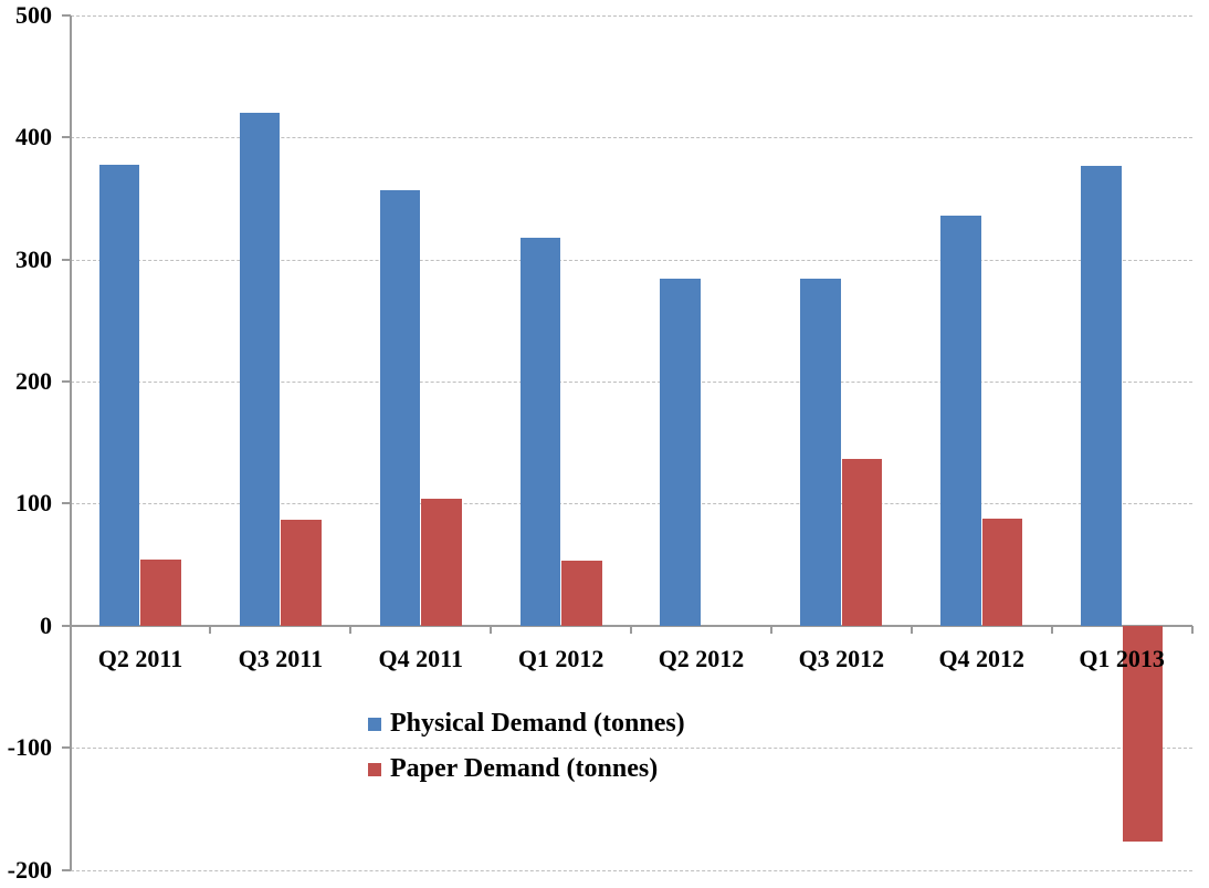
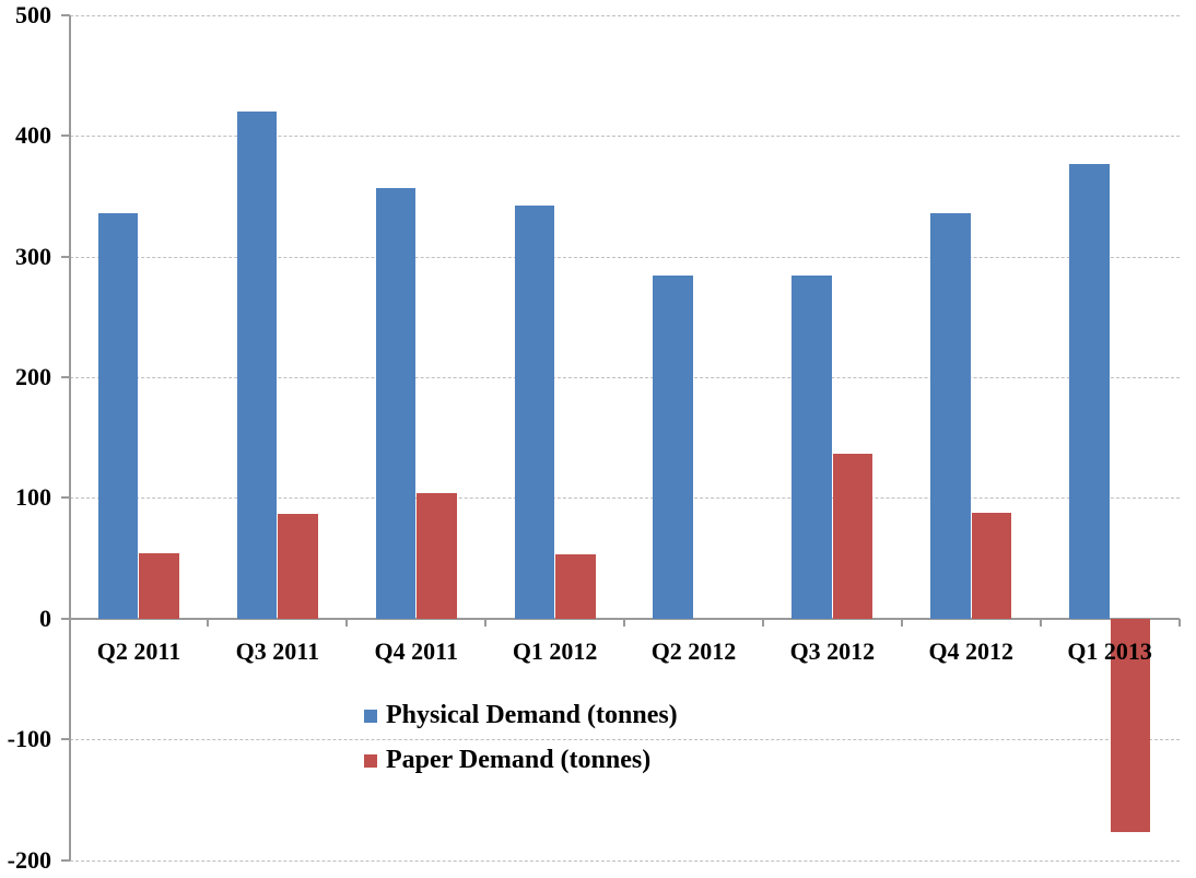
Physical Demand (tonnes)/Q2 2011: 378 -> 336
Physical Demand (tonnes)/Q1 2012: 318 -> 342
